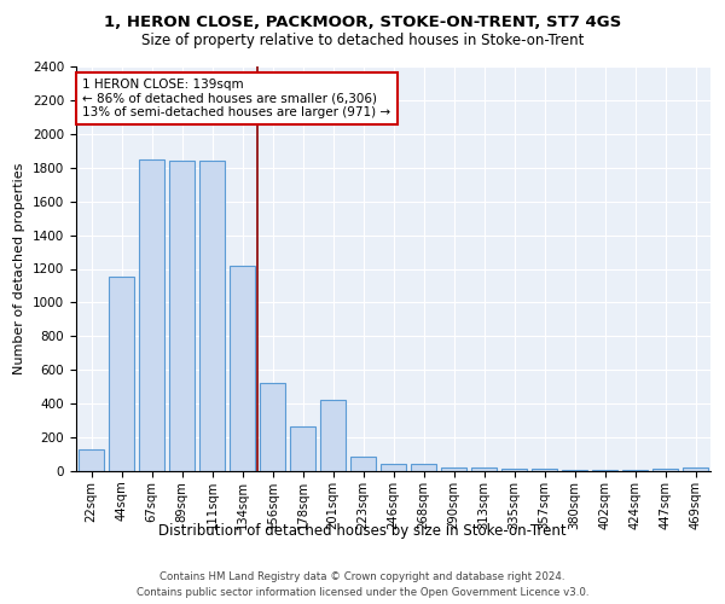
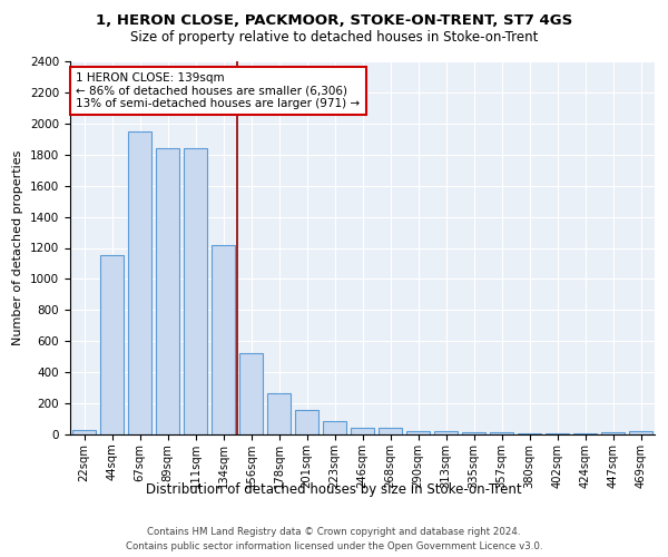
22sqm: 130 -> 30
67sqm: 1850 -> 1950
201sqm: 420 -> 160
